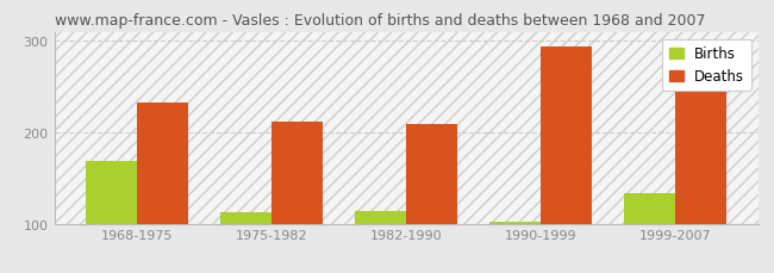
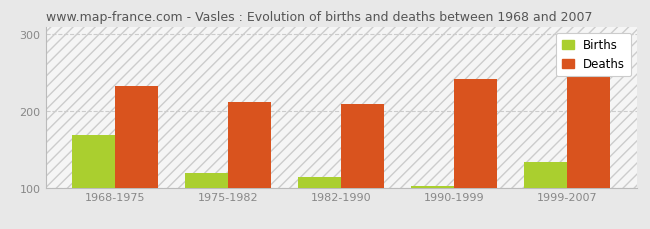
Births/1975-1982: 112 -> 119
Deaths/1990-1999: 294 -> 242
